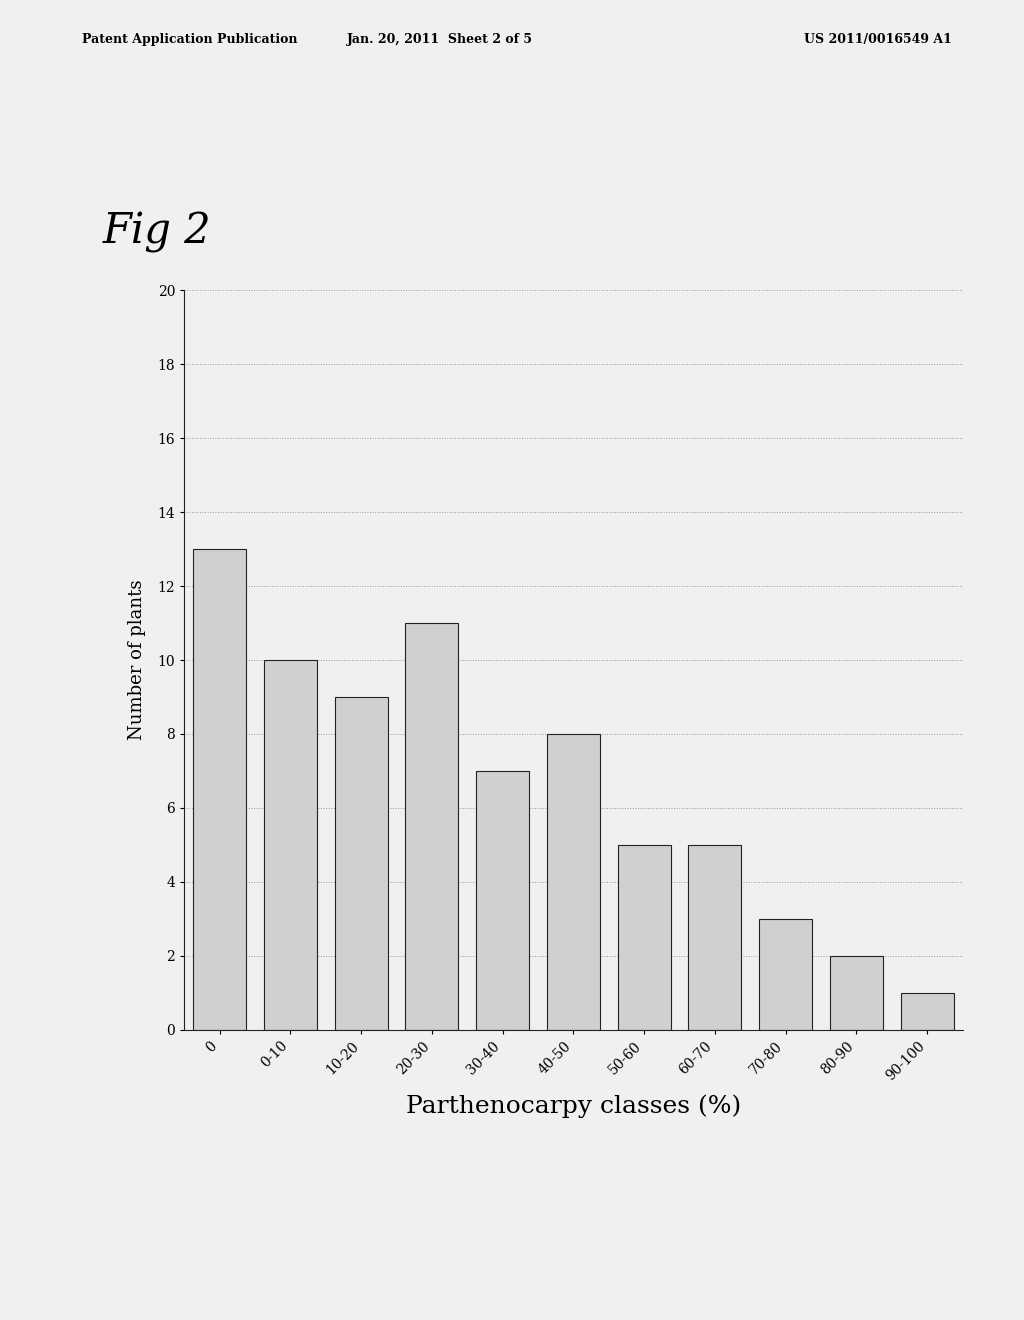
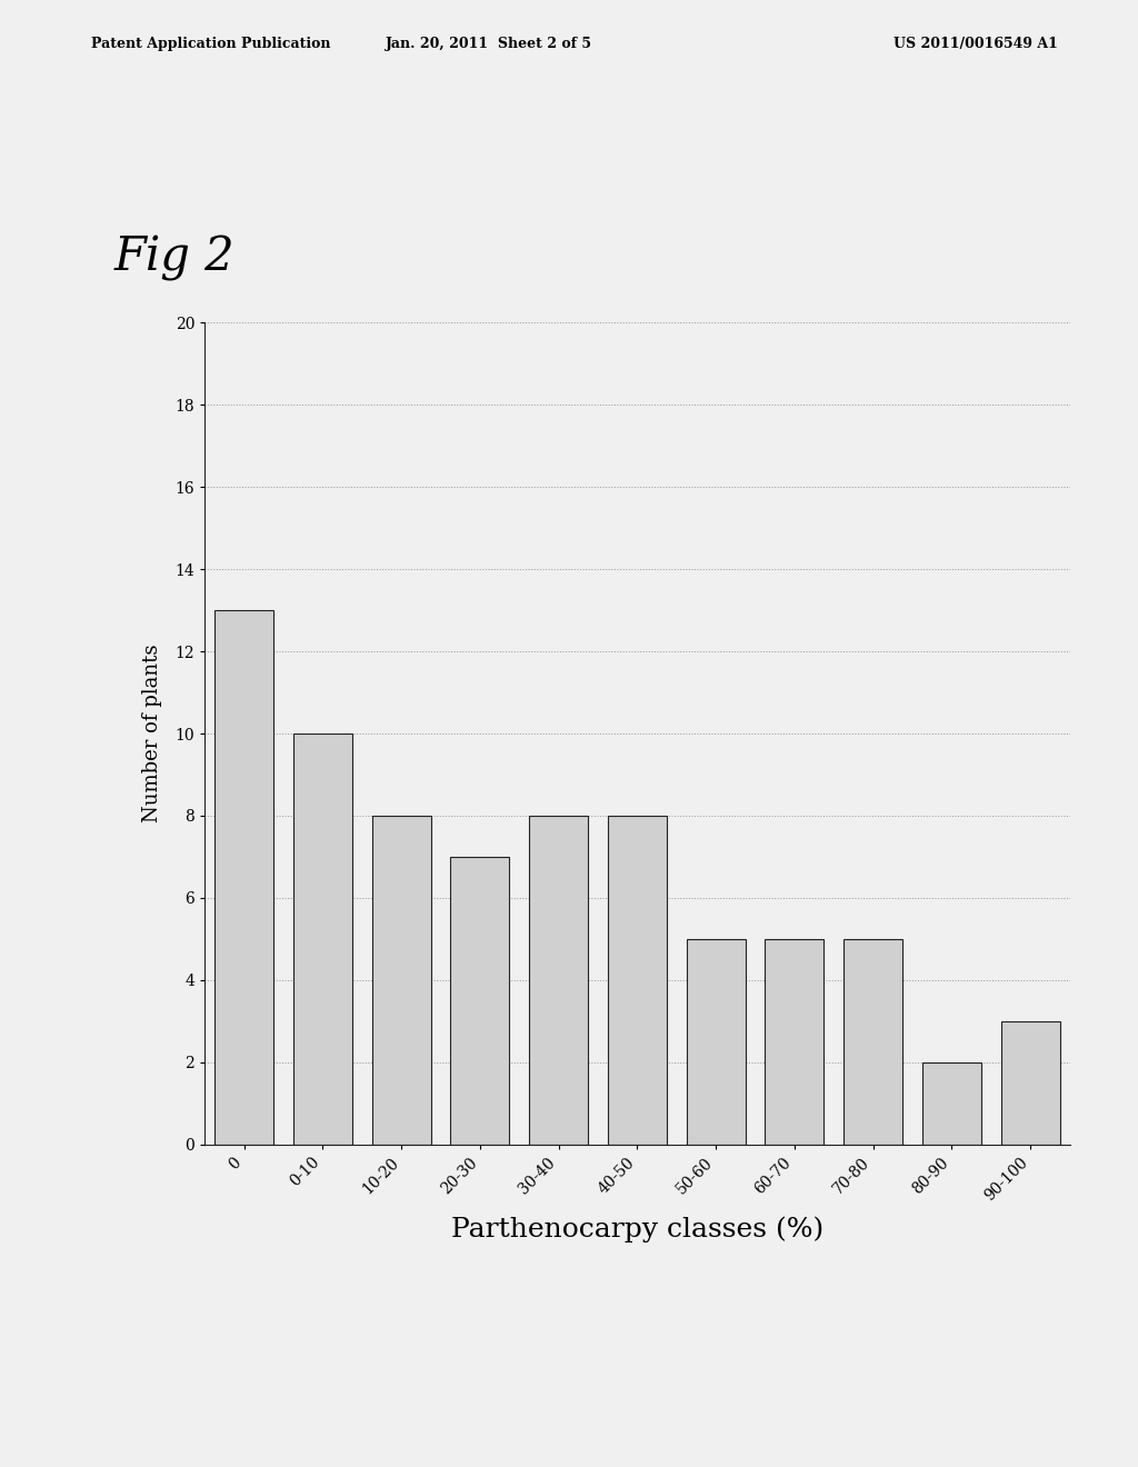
10-20: 9 -> 8
20-30: 11 -> 7
30-40: 7 -> 8
70-80: 3 -> 5
90-100: 1 -> 3
